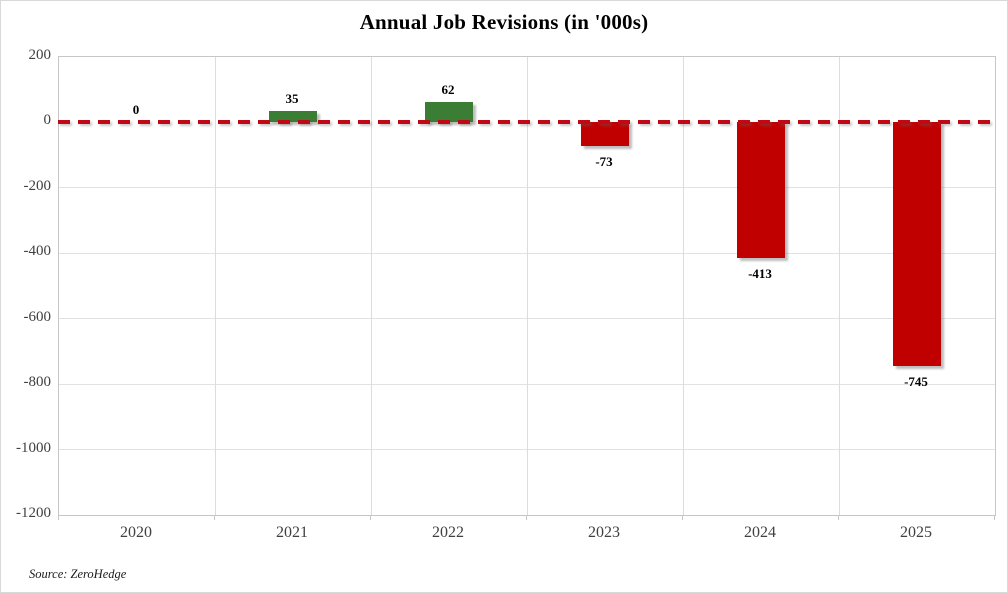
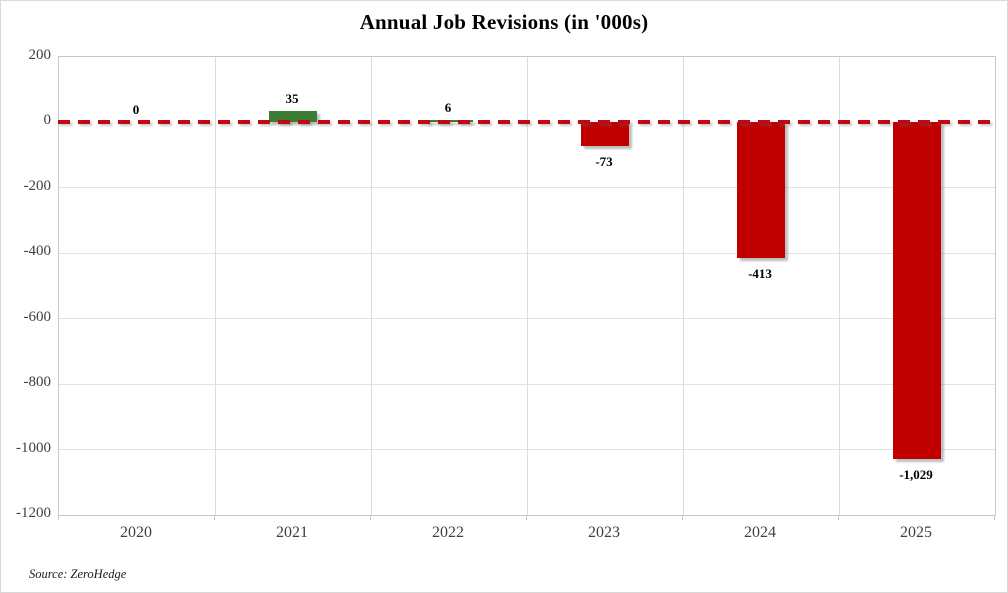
2022: 62 -> 6
2025: -745 -> -1,029
